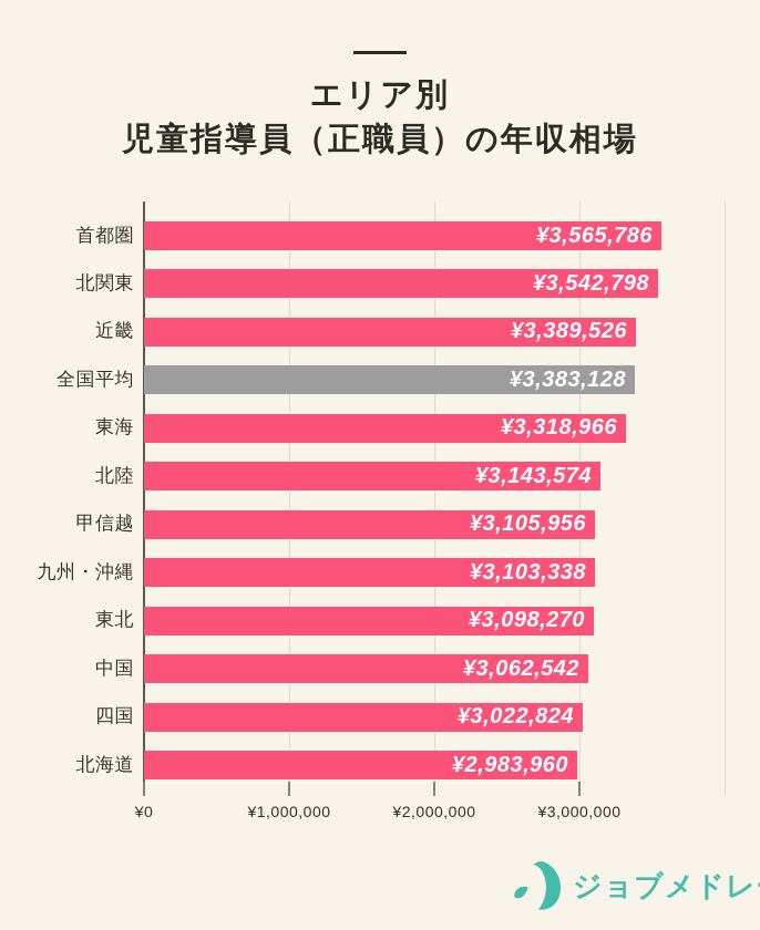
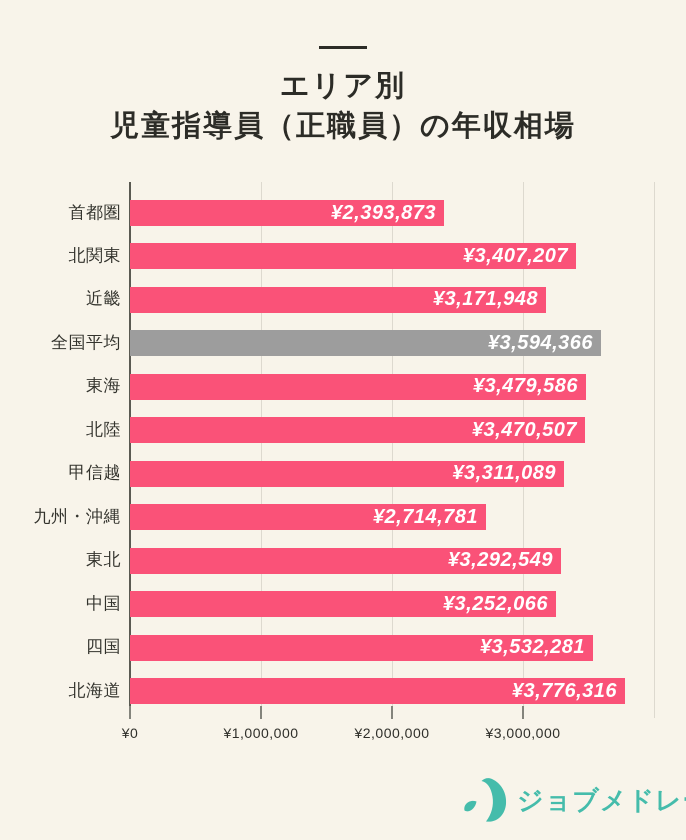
首都圏: ¥3,565,786 -> ¥2,393,873
北関東: ¥3,542,798 -> ¥3,407,207
近畿: ¥3,389,526 -> ¥3,171,948
全国平均: ¥3,383,128 -> ¥3,594,366
東海: ¥3,318,966 -> ¥3,479,586
北陸: ¥3,143,574 -> ¥3,470,507
甲信越: ¥3,105,956 -> ¥3,311,089
九州・沖縄: ¥3,103,338 -> ¥2,714,781
東北: ¥3,098,270 -> ¥3,292,549
中国: ¥3,062,542 -> ¥3,252,066
四国: ¥3,022,824 -> ¥3,532,281
北海道: ¥2,983,960 -> ¥3,776,316
